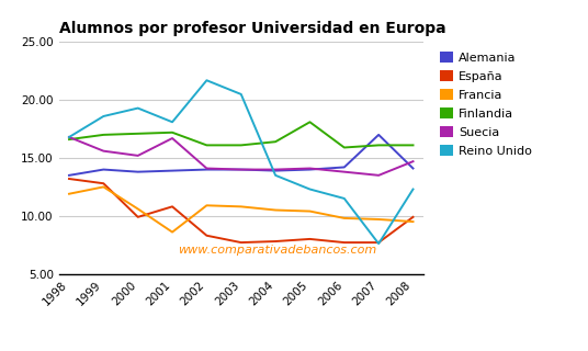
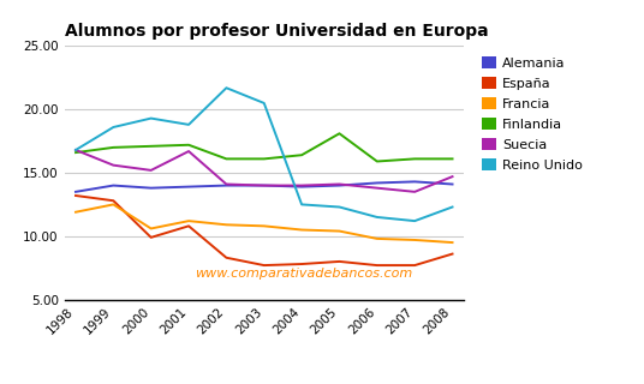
Francia/2001: 8.6 -> 11.2
Reino Unido/2001: 18.1 -> 18.8
Reino Unido/2004: 13.5 -> 12.5
Alemania/2007: 17.0 -> 14.3
Reino Unido/2007: 7.6 -> 11.2
España/2008: 9.9 -> 8.6
